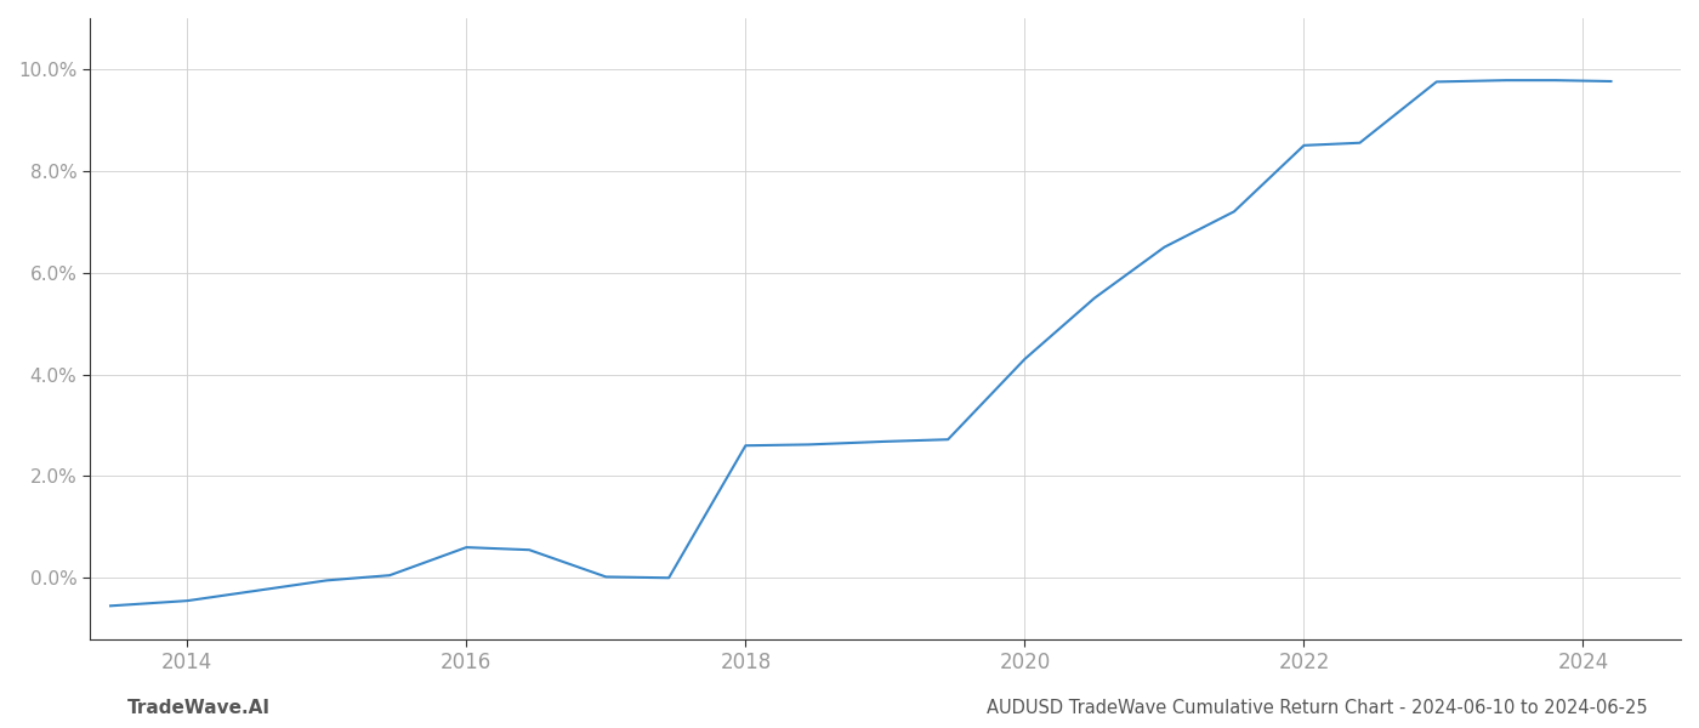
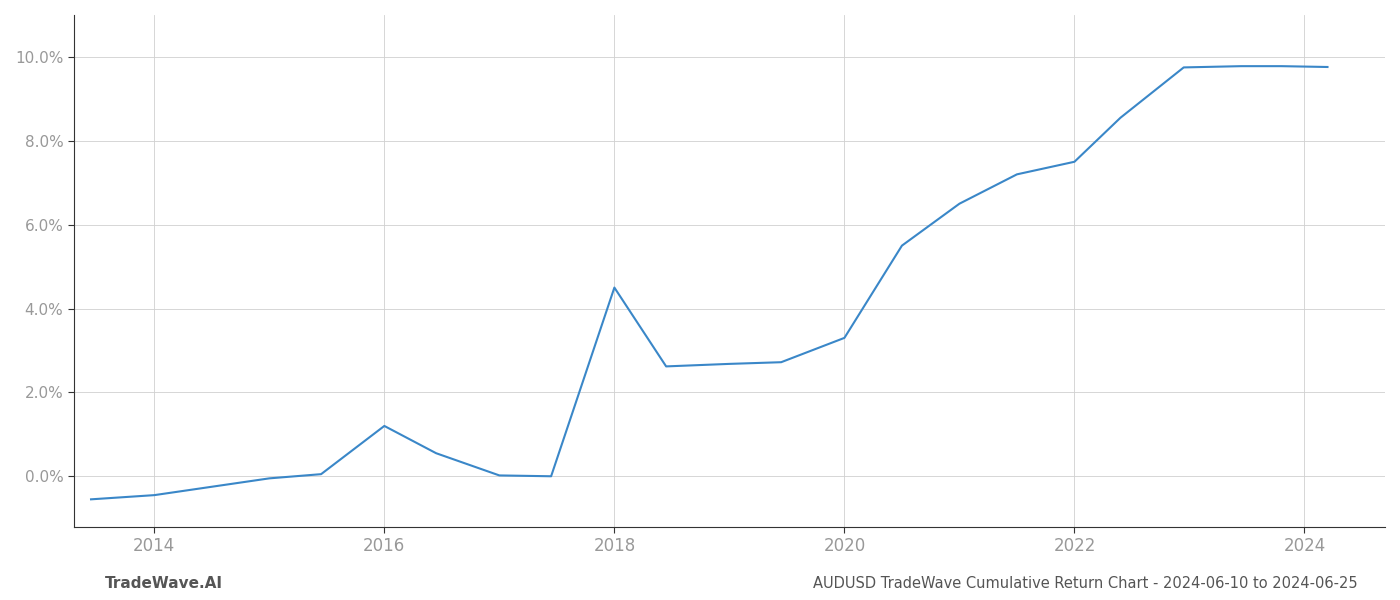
2016: 0.60% -> 1.20%
2018: 2.60% -> 4.50%
2020: 4.30% -> 3.30%
2022: 8.50% -> 7.50%
